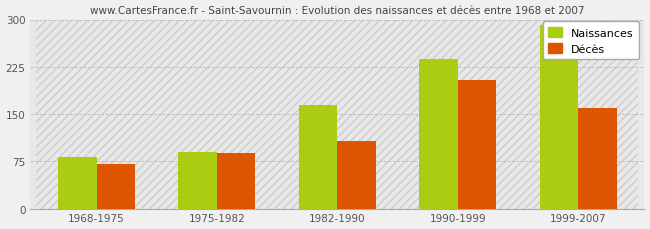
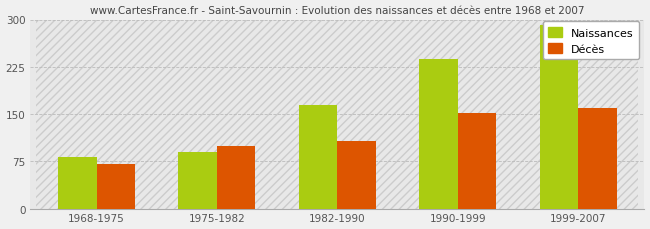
Décès/1975-1982: 88 -> 100
Décès/1990-1999: 204 -> 152
